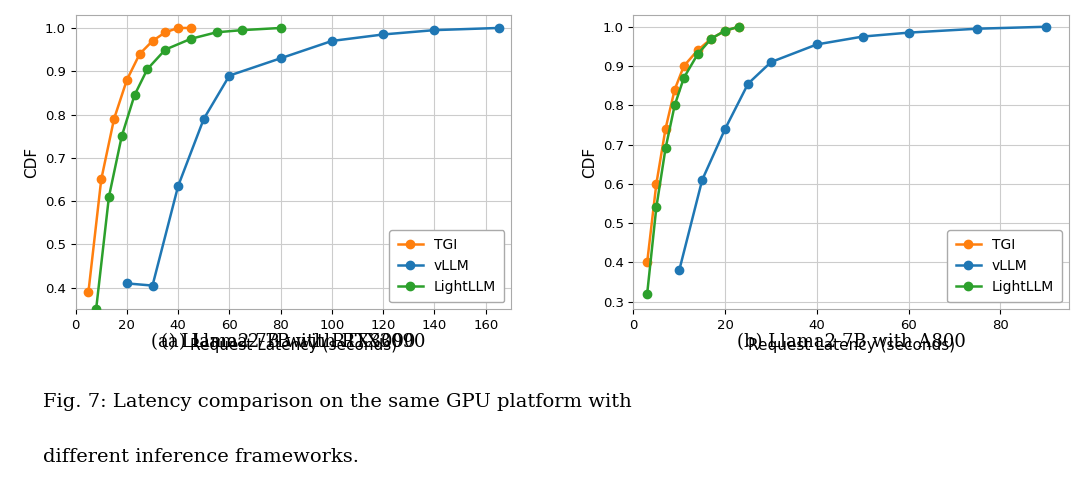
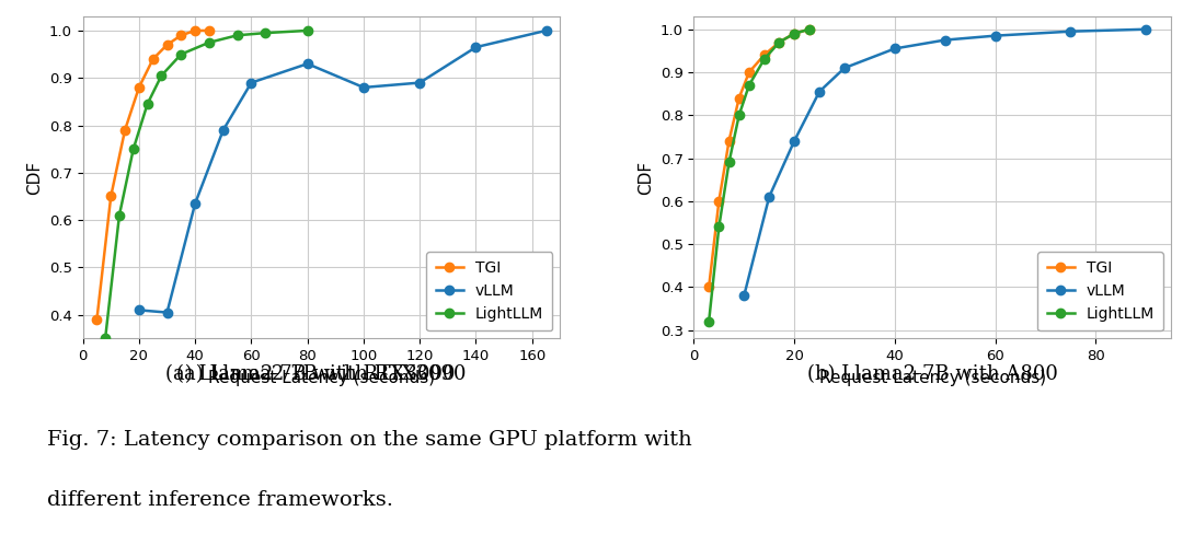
vLLM/100: 0.970 -> 0.880
vLLM/120: 0.985 -> 0.890
vLLM/140: 0.995 -> 0.965
